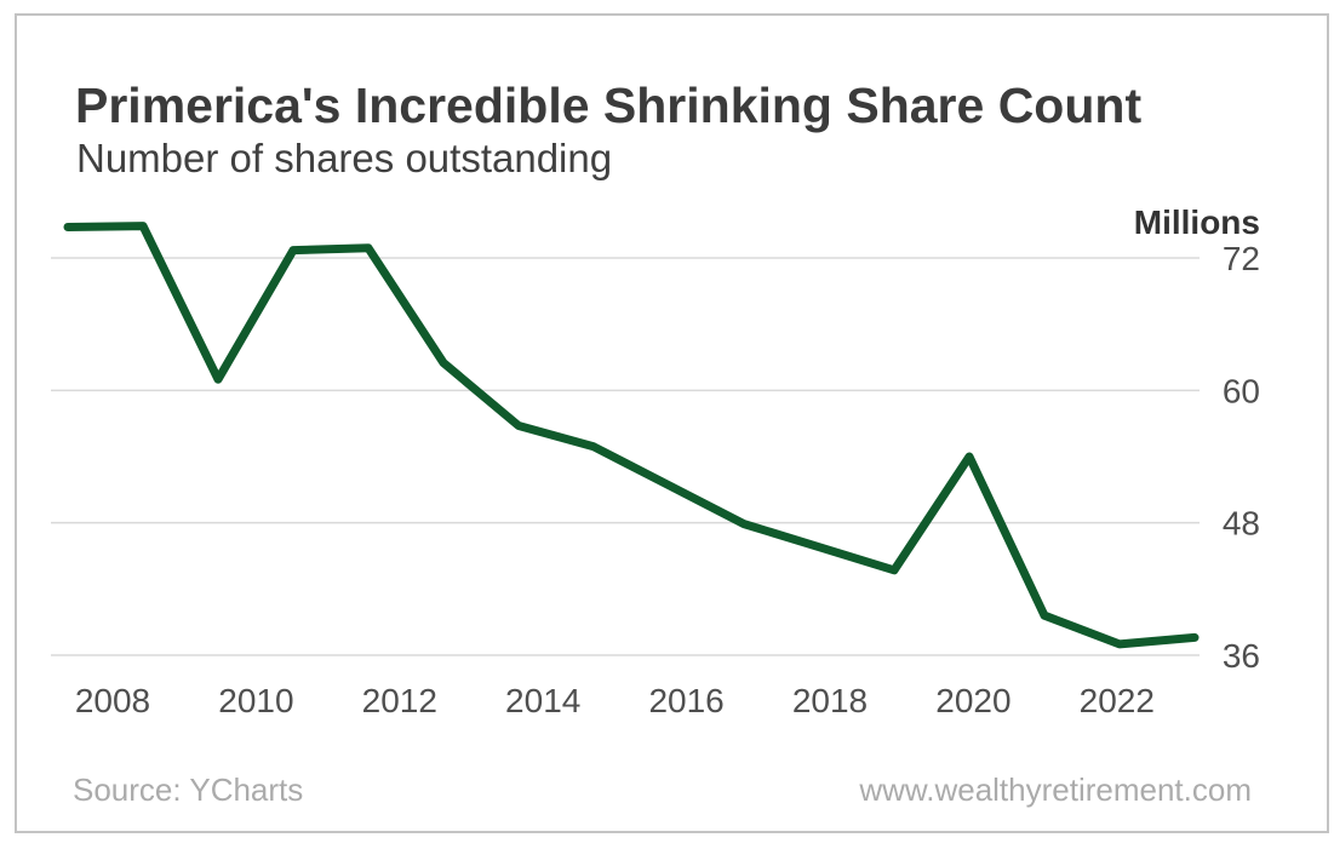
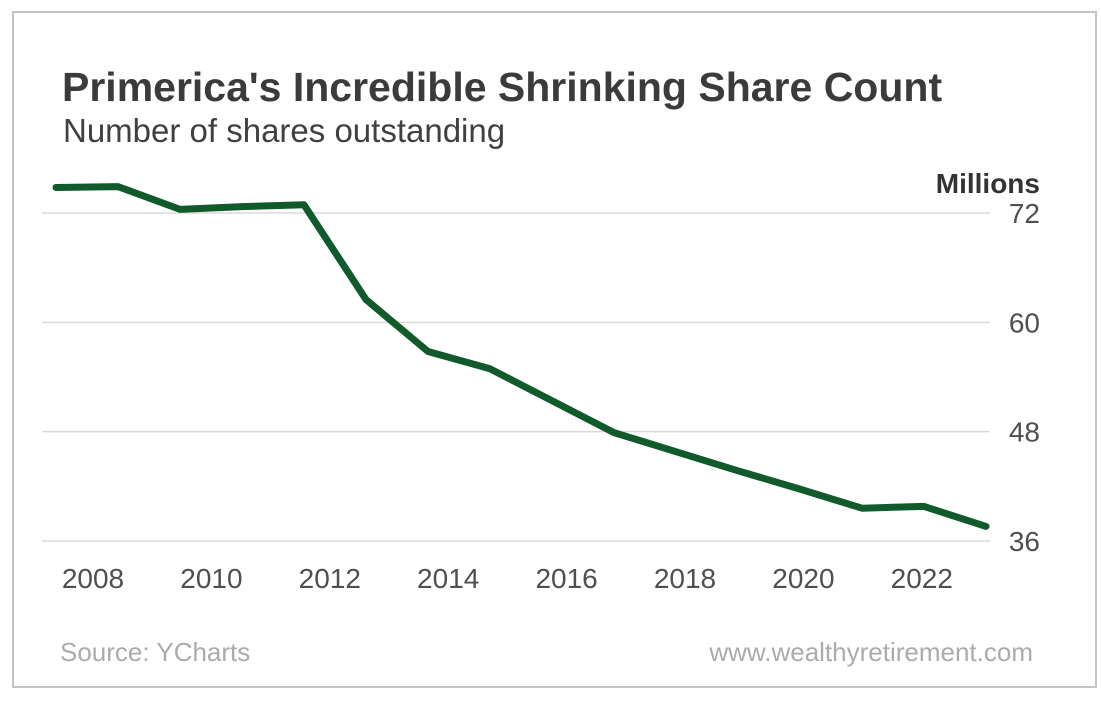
2010: 61 -> 72
2020: 54 -> 42
2022: 37 -> 40
